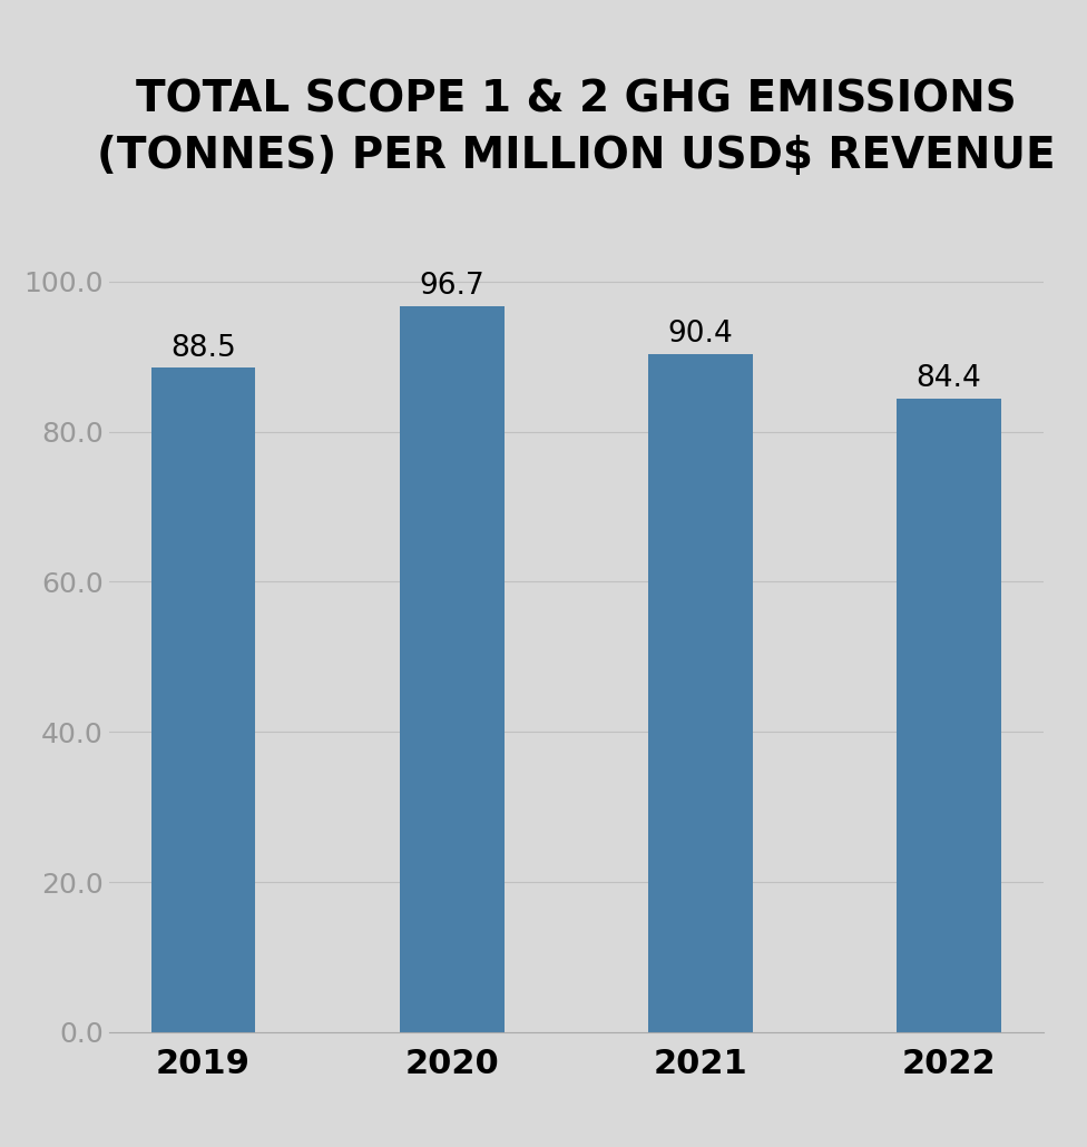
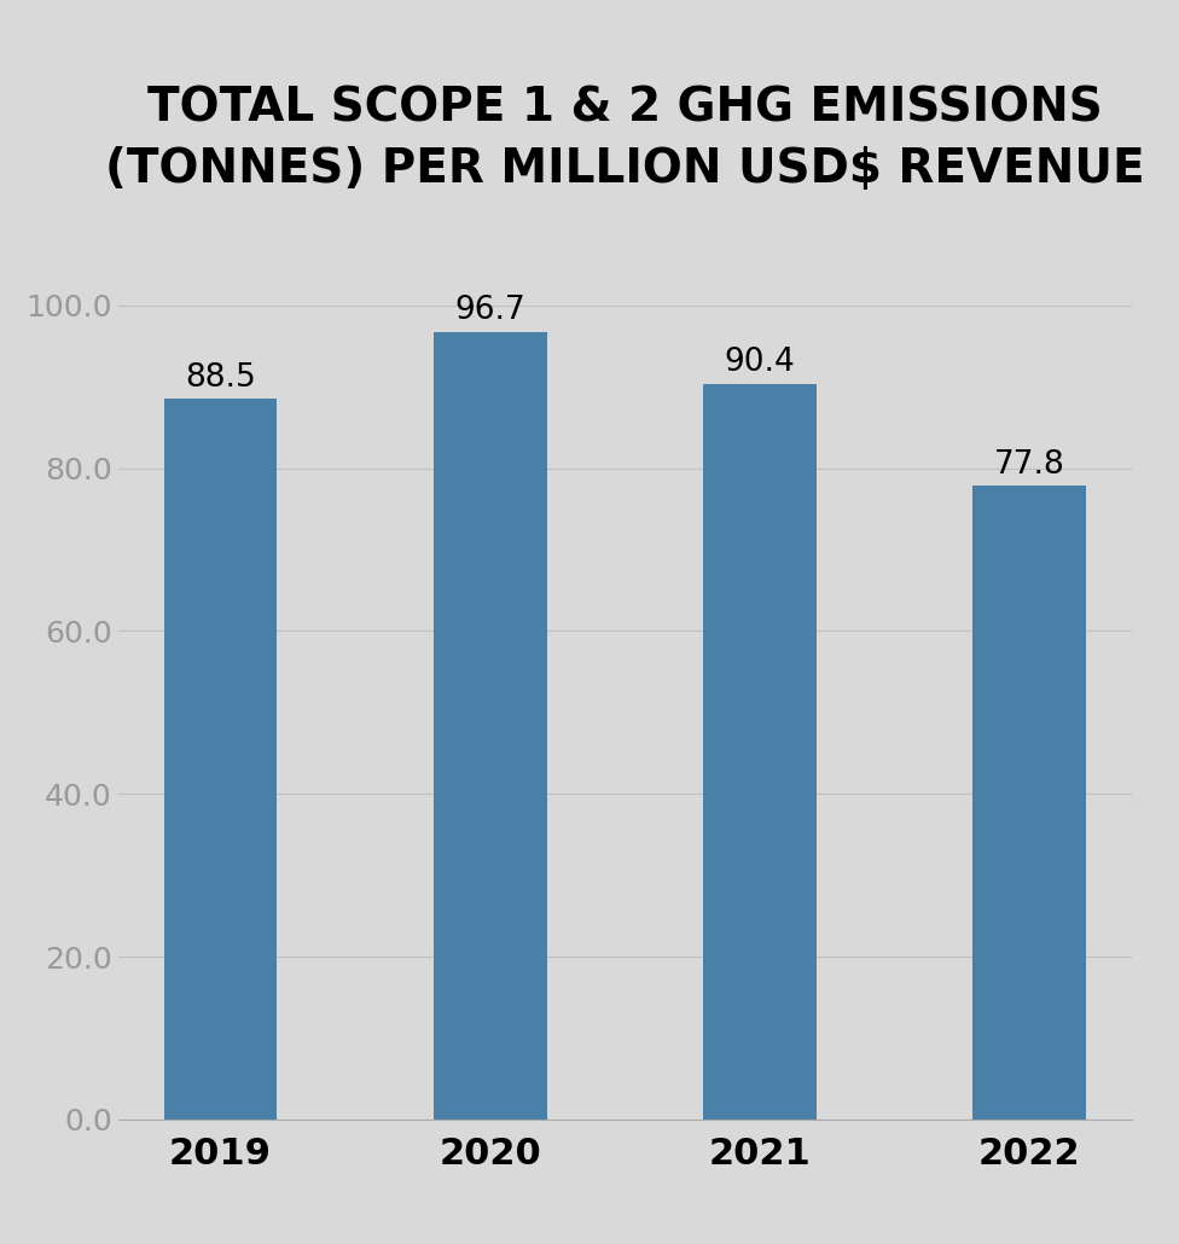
2022: 84.4 -> 77.8
